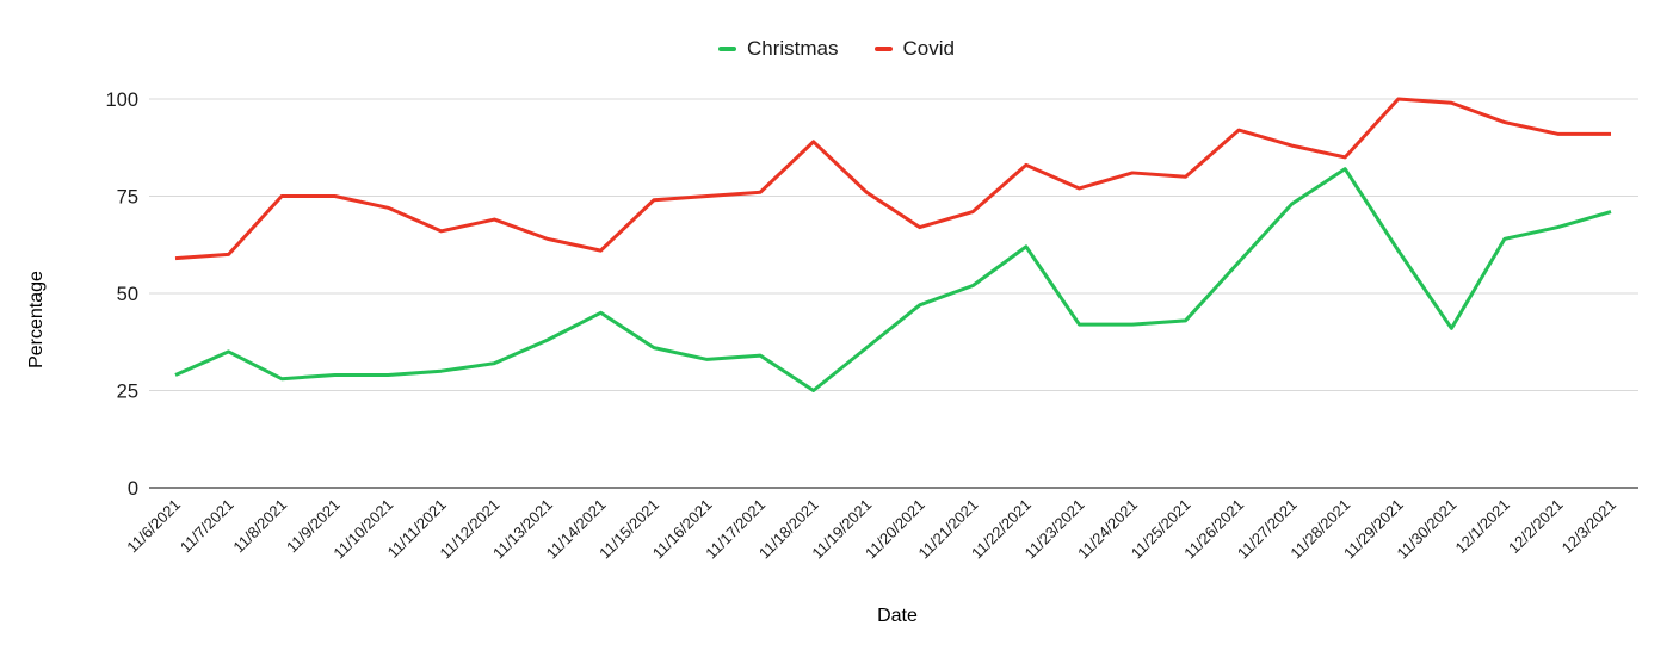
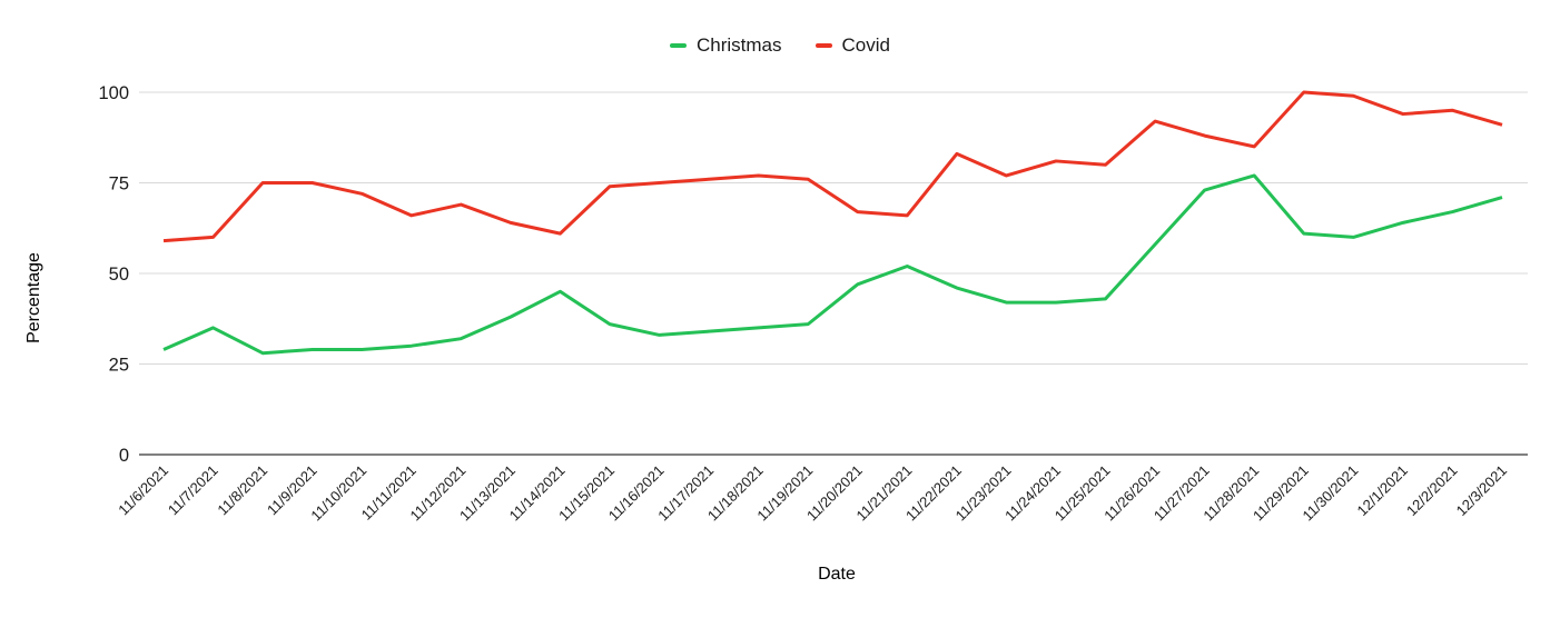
Christmas/11/18/2021: 25 -> 35
Covid/11/18/2021: 89 -> 77
Covid/11/21/2021: 71 -> 66
Christmas/11/22/2021: 62 -> 46
Christmas/11/28/2021: 82 -> 77
Christmas/11/30/2021: 41 -> 60
Covid/12/2/2021: 91 -> 95
